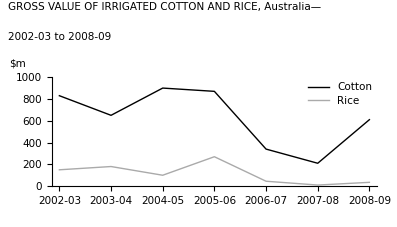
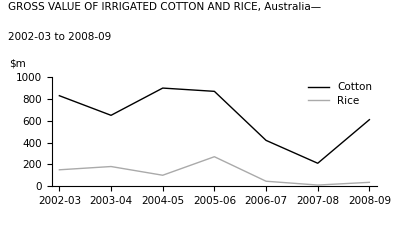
Cotton/2006-07: 340 -> 420
